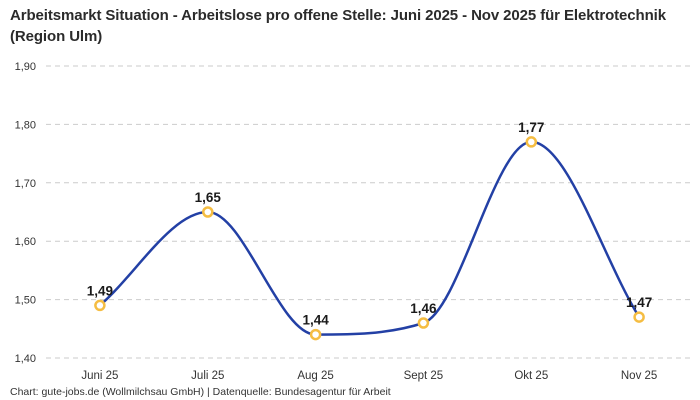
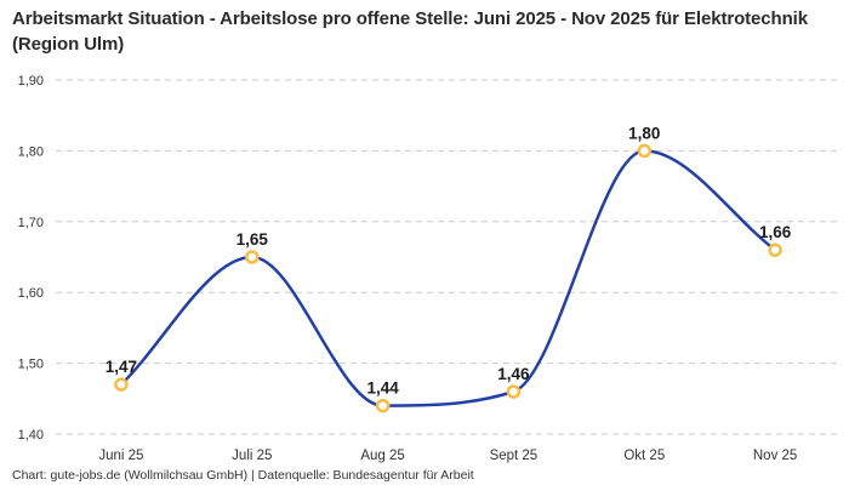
Juni 25: 1,49 -> 1,47
Okt 25: 1,77 -> 1,80
Nov 25: 1,47 -> 1,66
